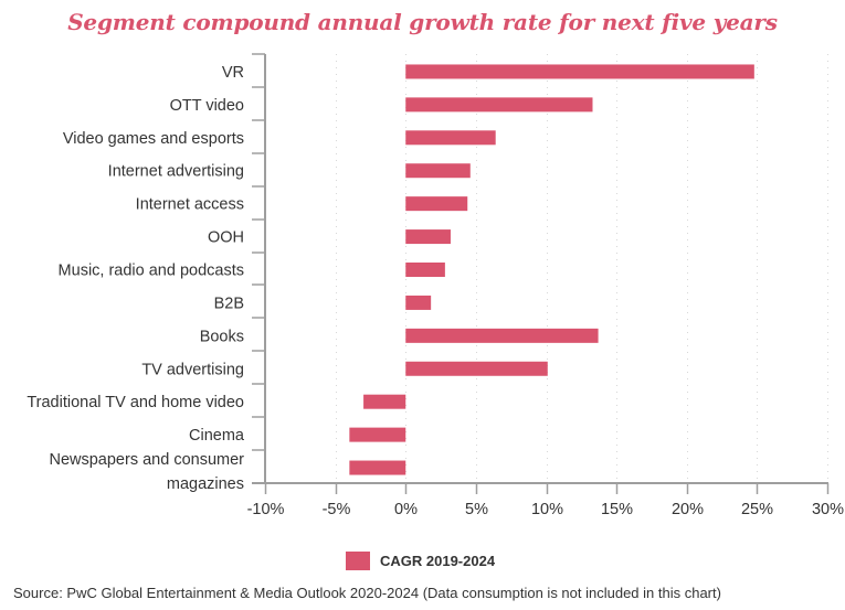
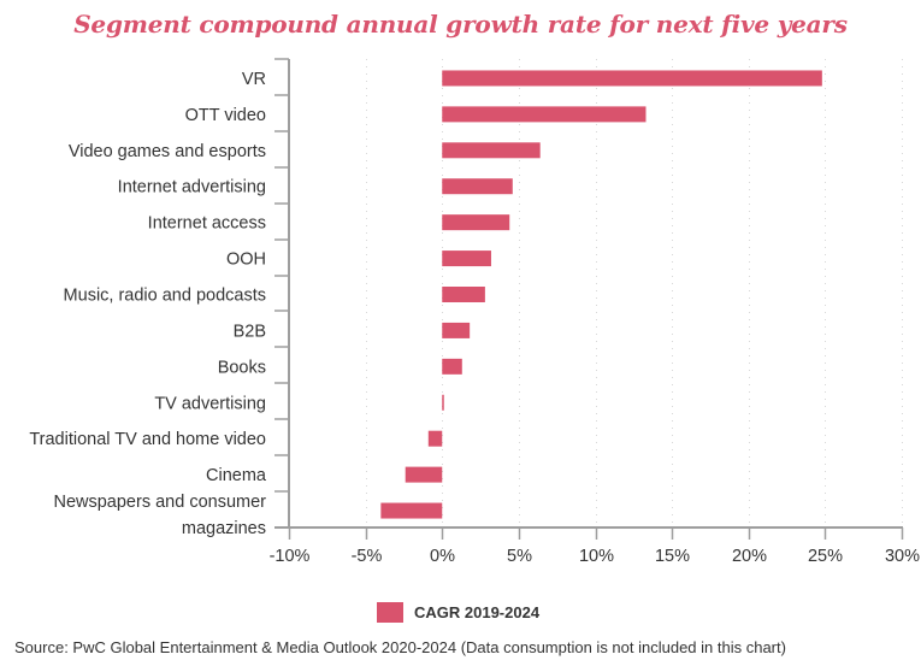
Books: 13.7% -> 1.3%
TV advertising: 10.1% -> 0.1%
Traditional TV and home video: -3.0% -> -0.9%
Cinema: -4.0% -> -2.4%
